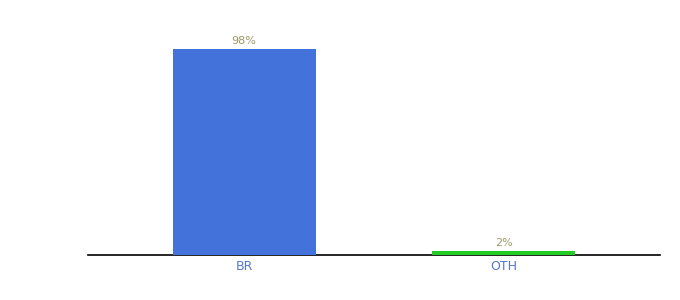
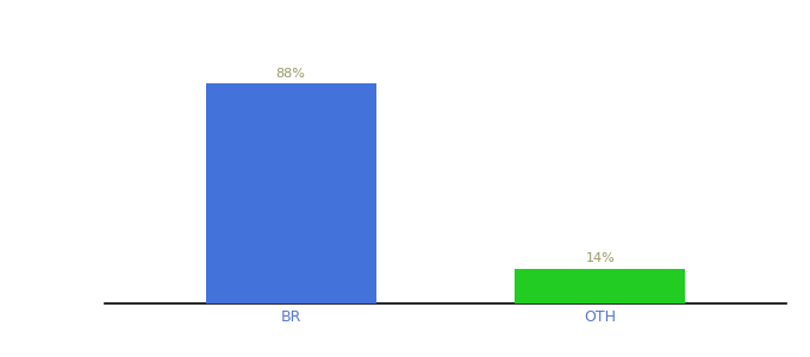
BR: 98% -> 88%
OTH: 2% -> 14%
